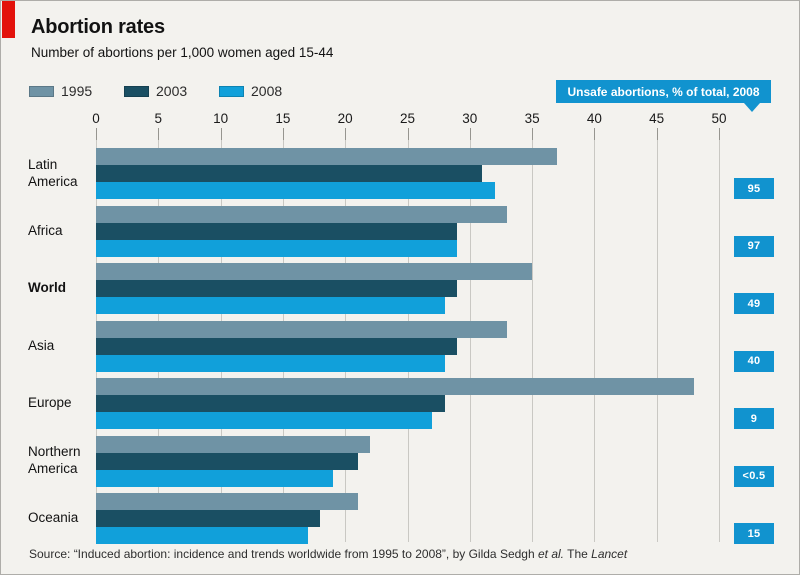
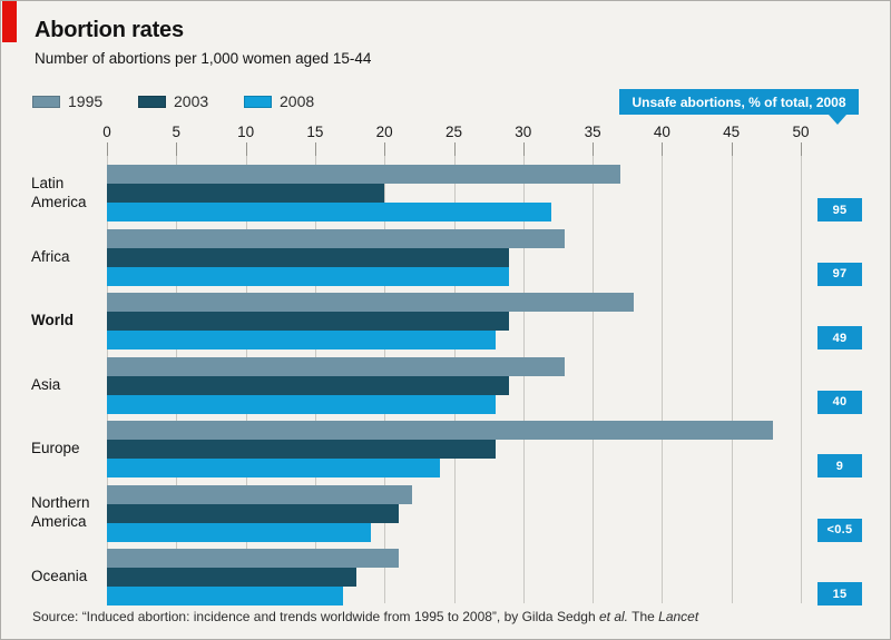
2003/Latin America: 31 -> 20
1995/World: 35 -> 38
2008/Europe: 27 -> 24
